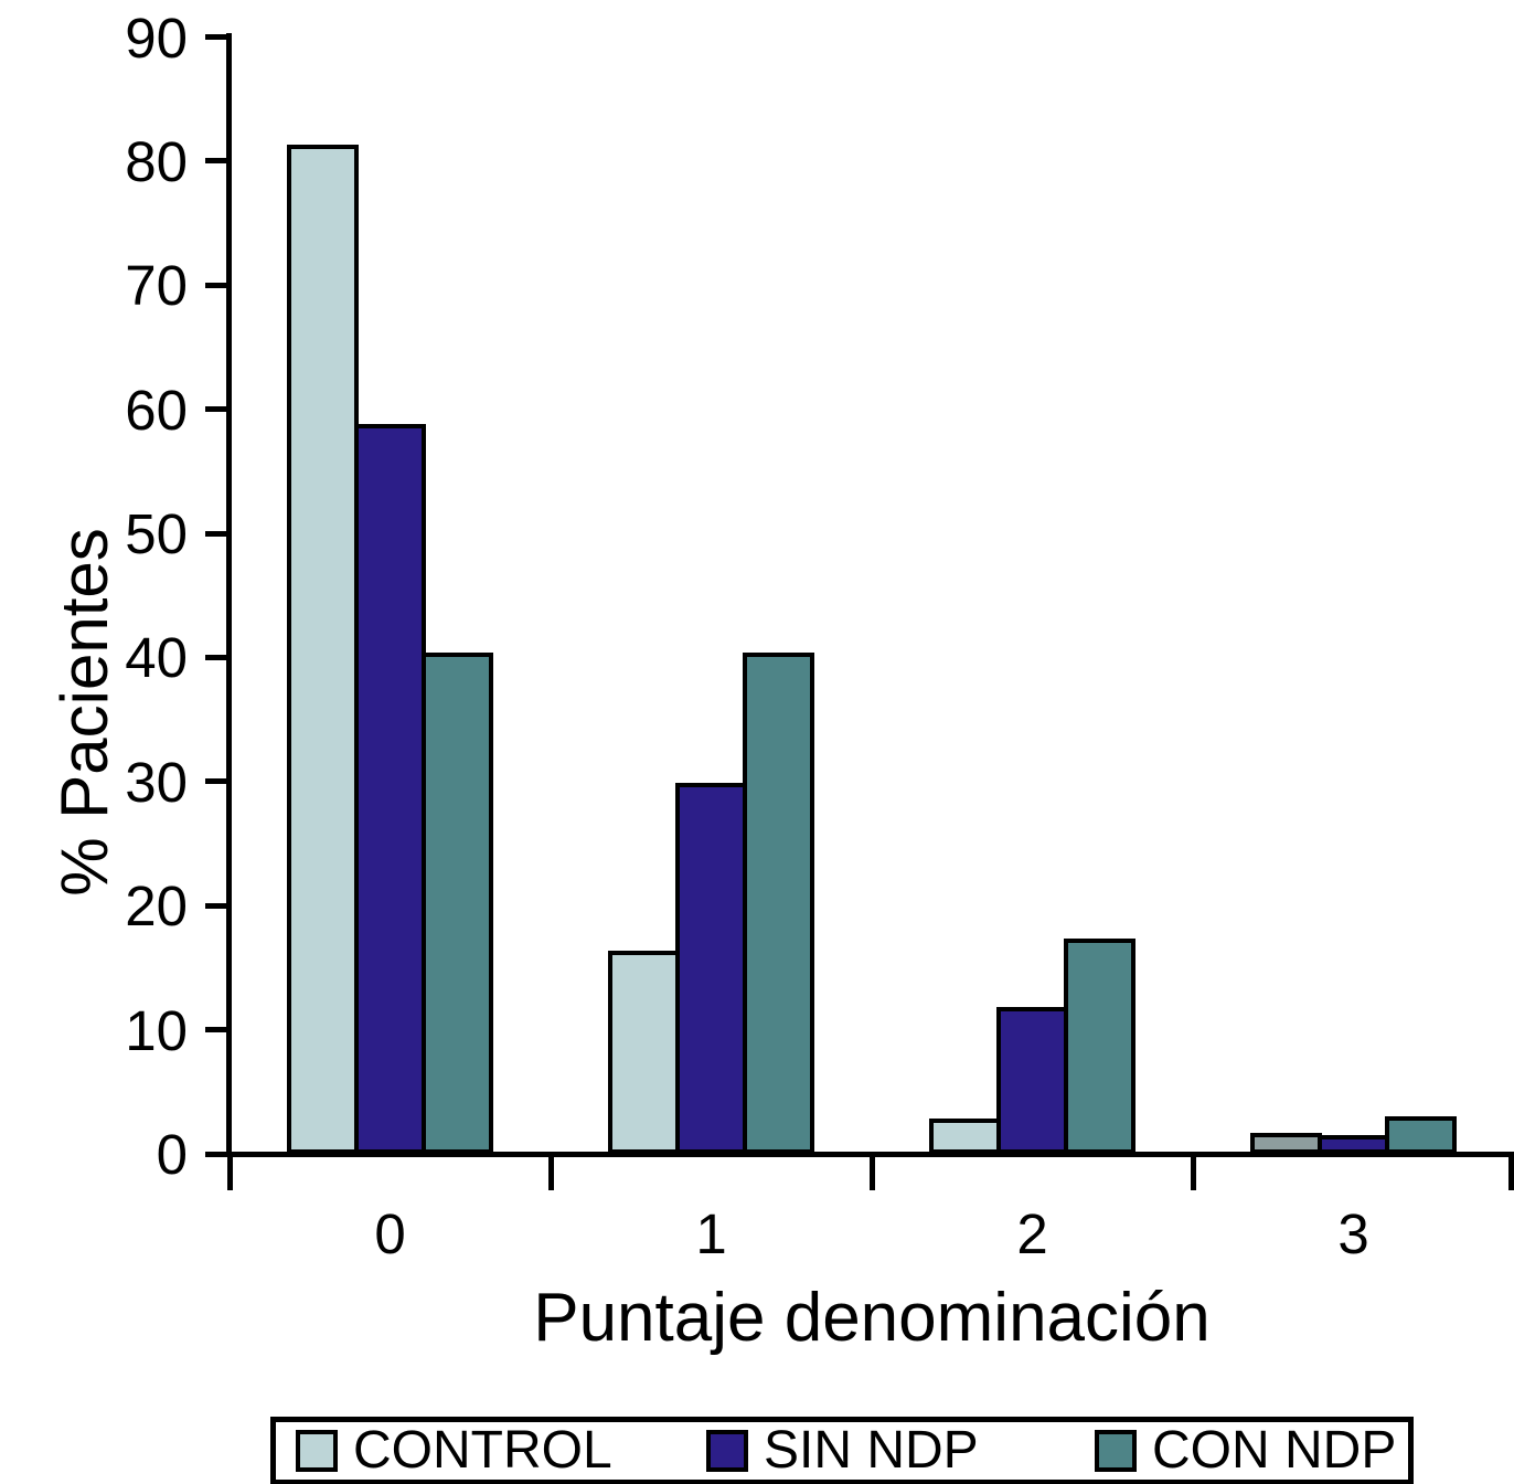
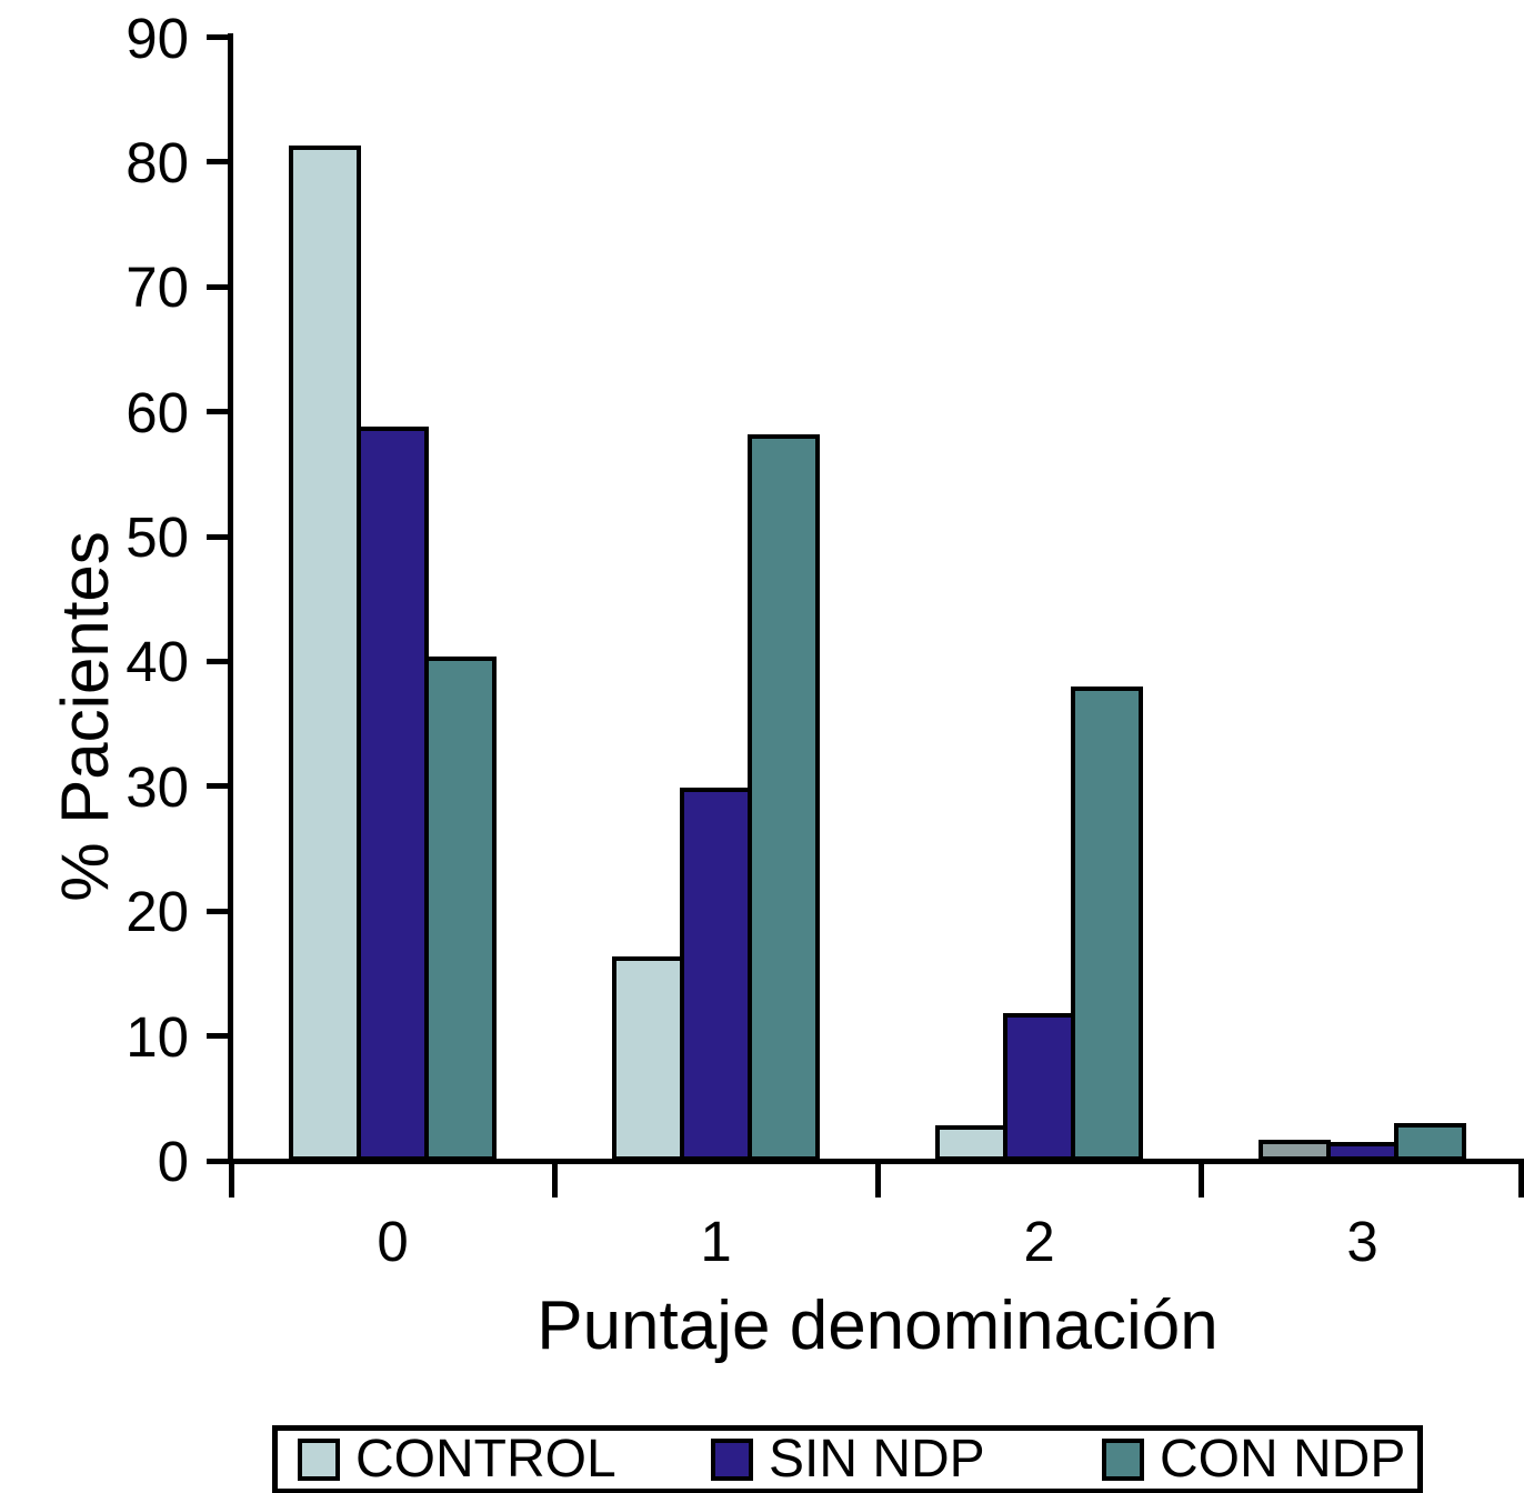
CON NDP/1: 40.0 -> 57.8
CON NDP/2: 17.0 -> 37.6
